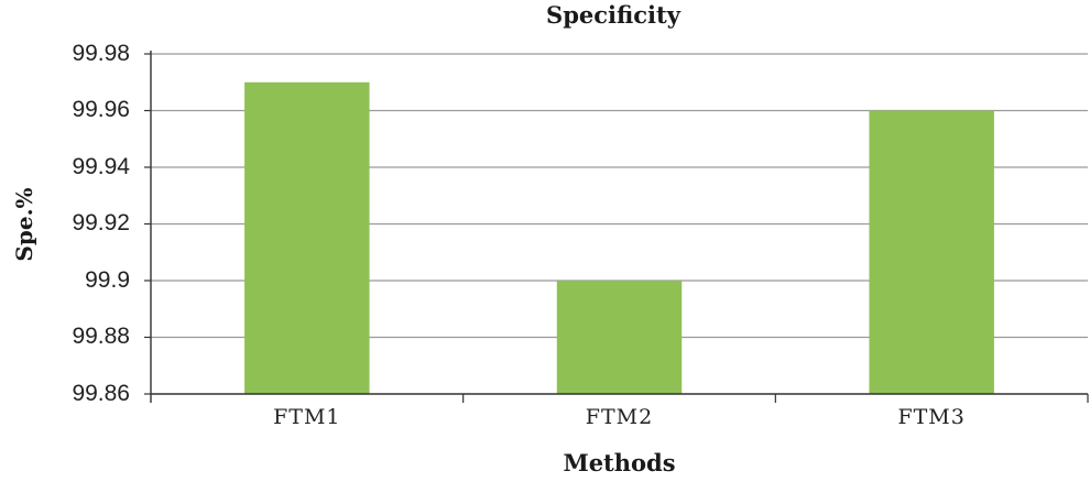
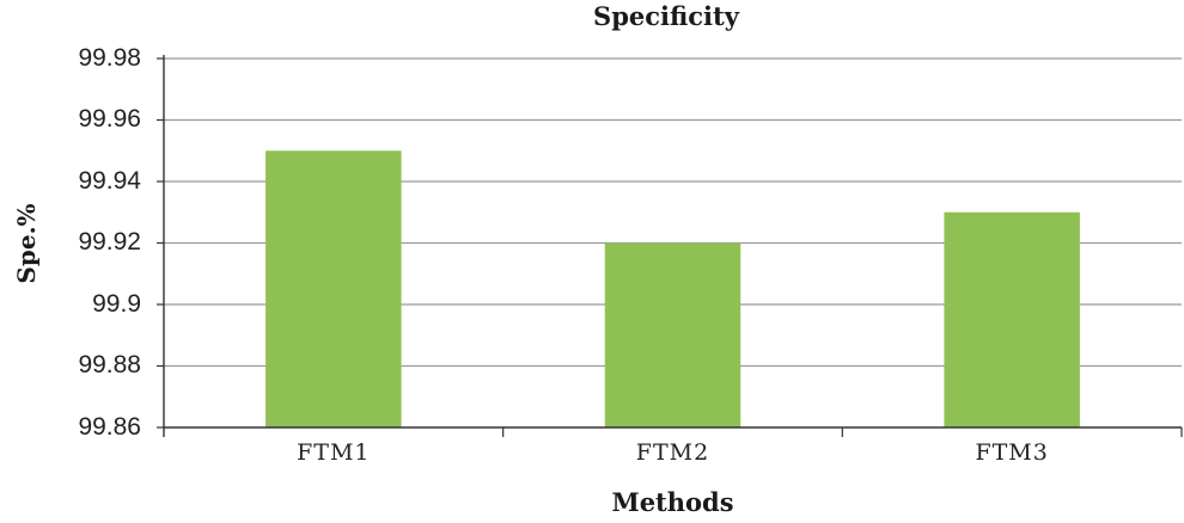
FTM1: 99.97 -> 99.95
FTM2: 99.90 -> 99.92
FTM3: 99.96 -> 99.93
